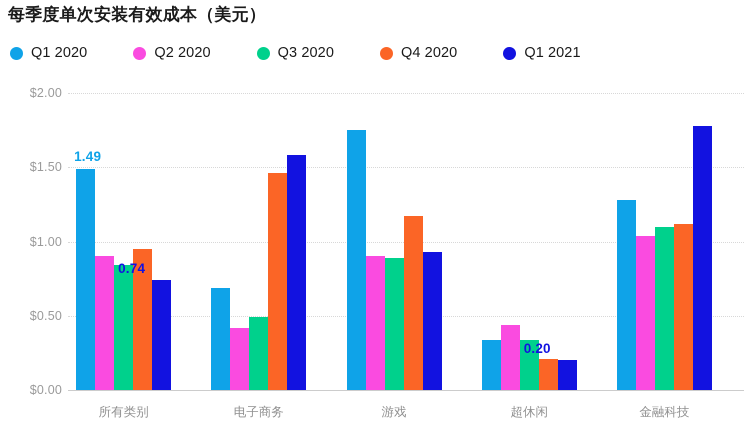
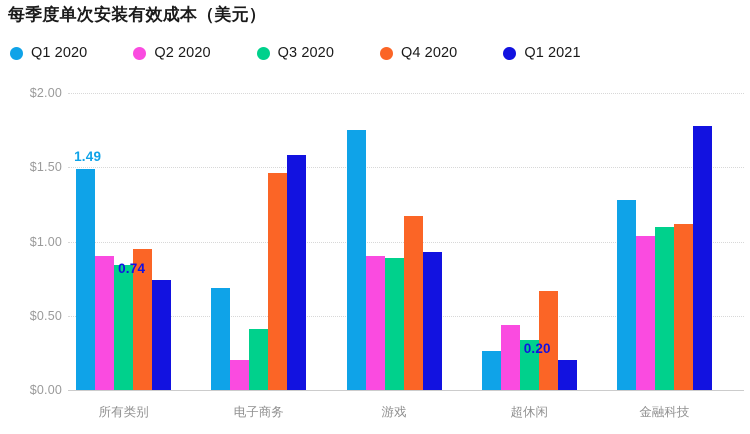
Q2 2020/电子商务: $0.42 -> $0.20
Q3 2020/电子商务: $0.49 -> $0.41
Q1 2020/超休闲: $0.34 -> $0.26
Q4 2020/超休闲: $0.21 -> $0.67
